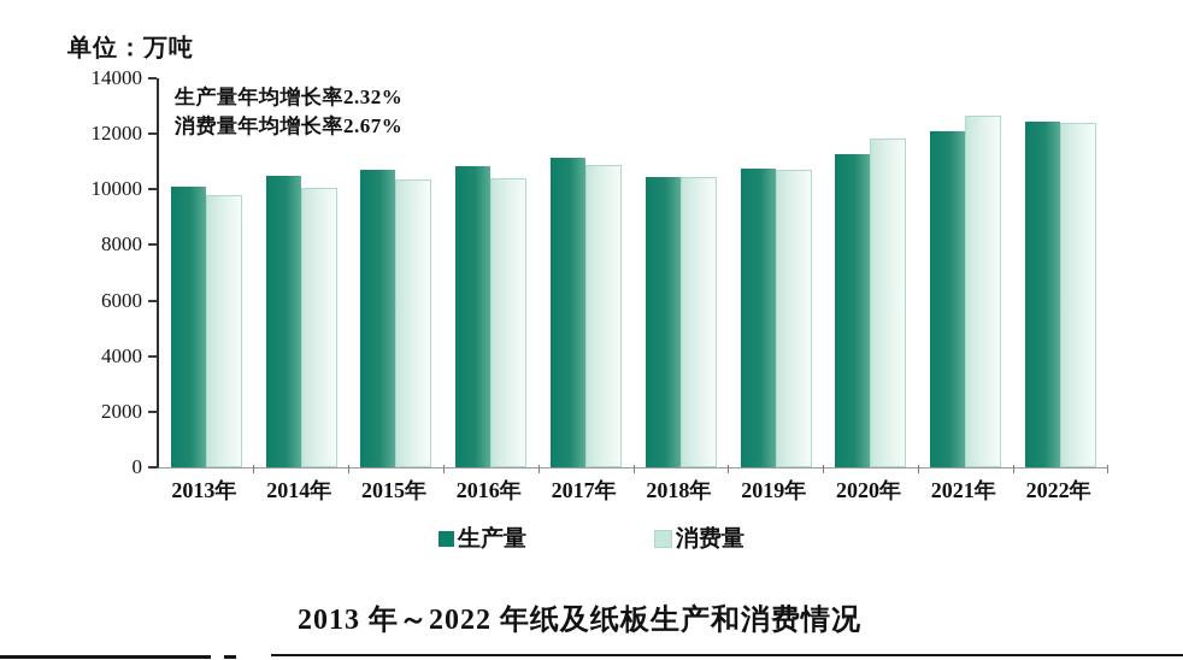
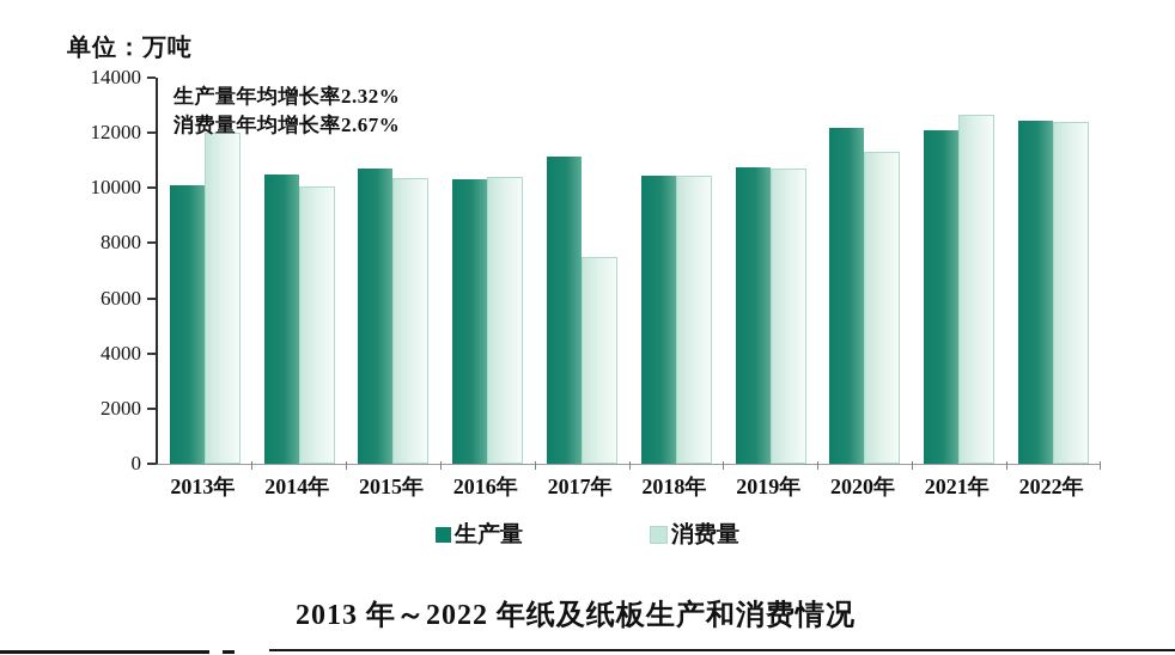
消费量/2013年: 9800 -> 12000
生产量/2016年: 10900 -> 10300
消费量/2017年: 10900 -> 7500
生产量/2020年: 11300 -> 12200
消费量/2020年: 11800 -> 11300
